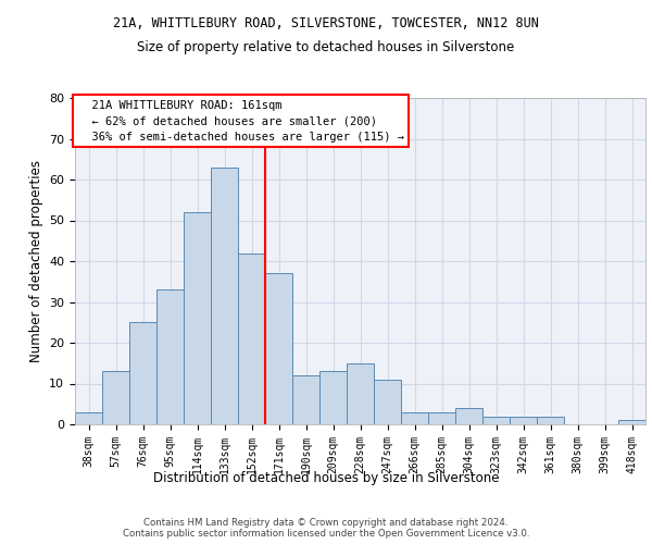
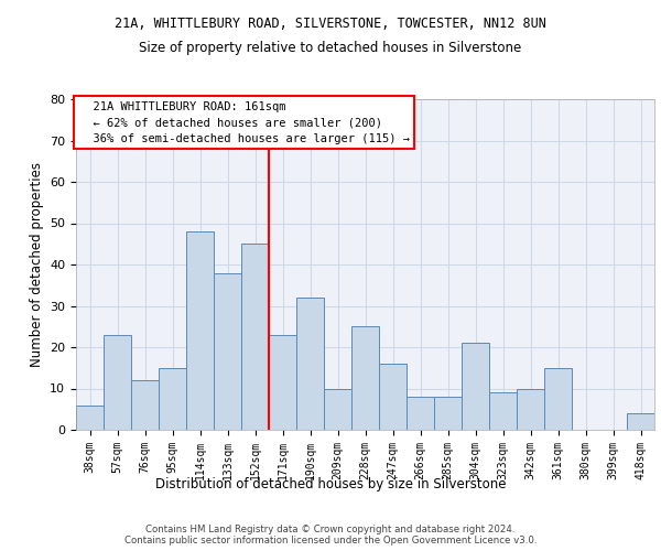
38sqm: 3 -> 6
57sqm: 13 -> 23
76sqm: 25 -> 12
95sqm: 33 -> 15
114sqm: 52 -> 48
133sqm: 63 -> 38
152sqm: 42 -> 45
171sqm: 37 -> 23
190sqm: 12 -> 32
209sqm: 13 -> 10
228sqm: 15 -> 25
247sqm: 11 -> 16
266sqm: 3 -> 8
285sqm: 3 -> 8
304sqm: 4 -> 21
323sqm: 2 -> 9
342sqm: 2 -> 10
361sqm: 2 -> 15
418sqm: 1 -> 4
